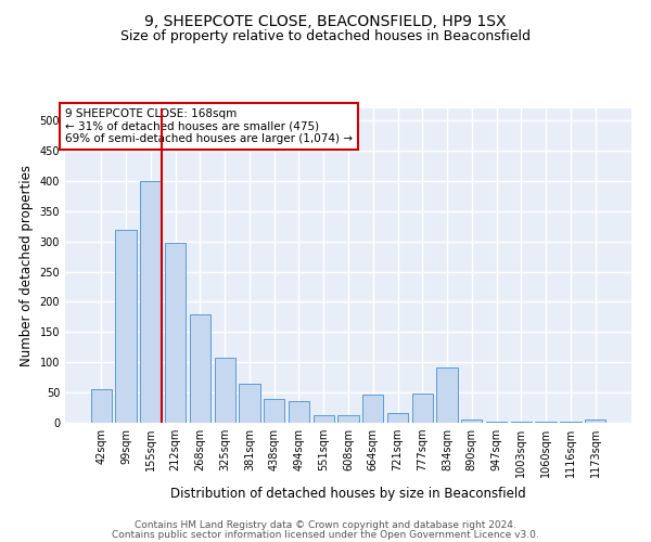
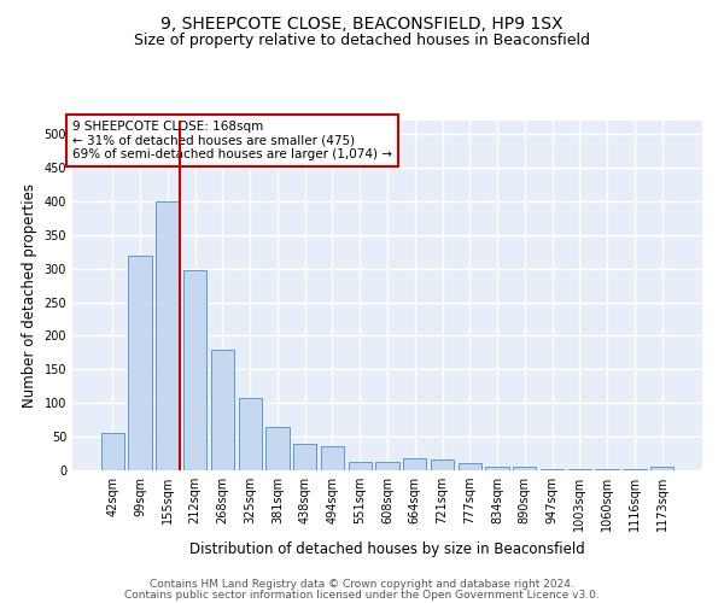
664sqm: 46 -> 18
777sqm: 48 -> 10
834sqm: 92 -> 6
